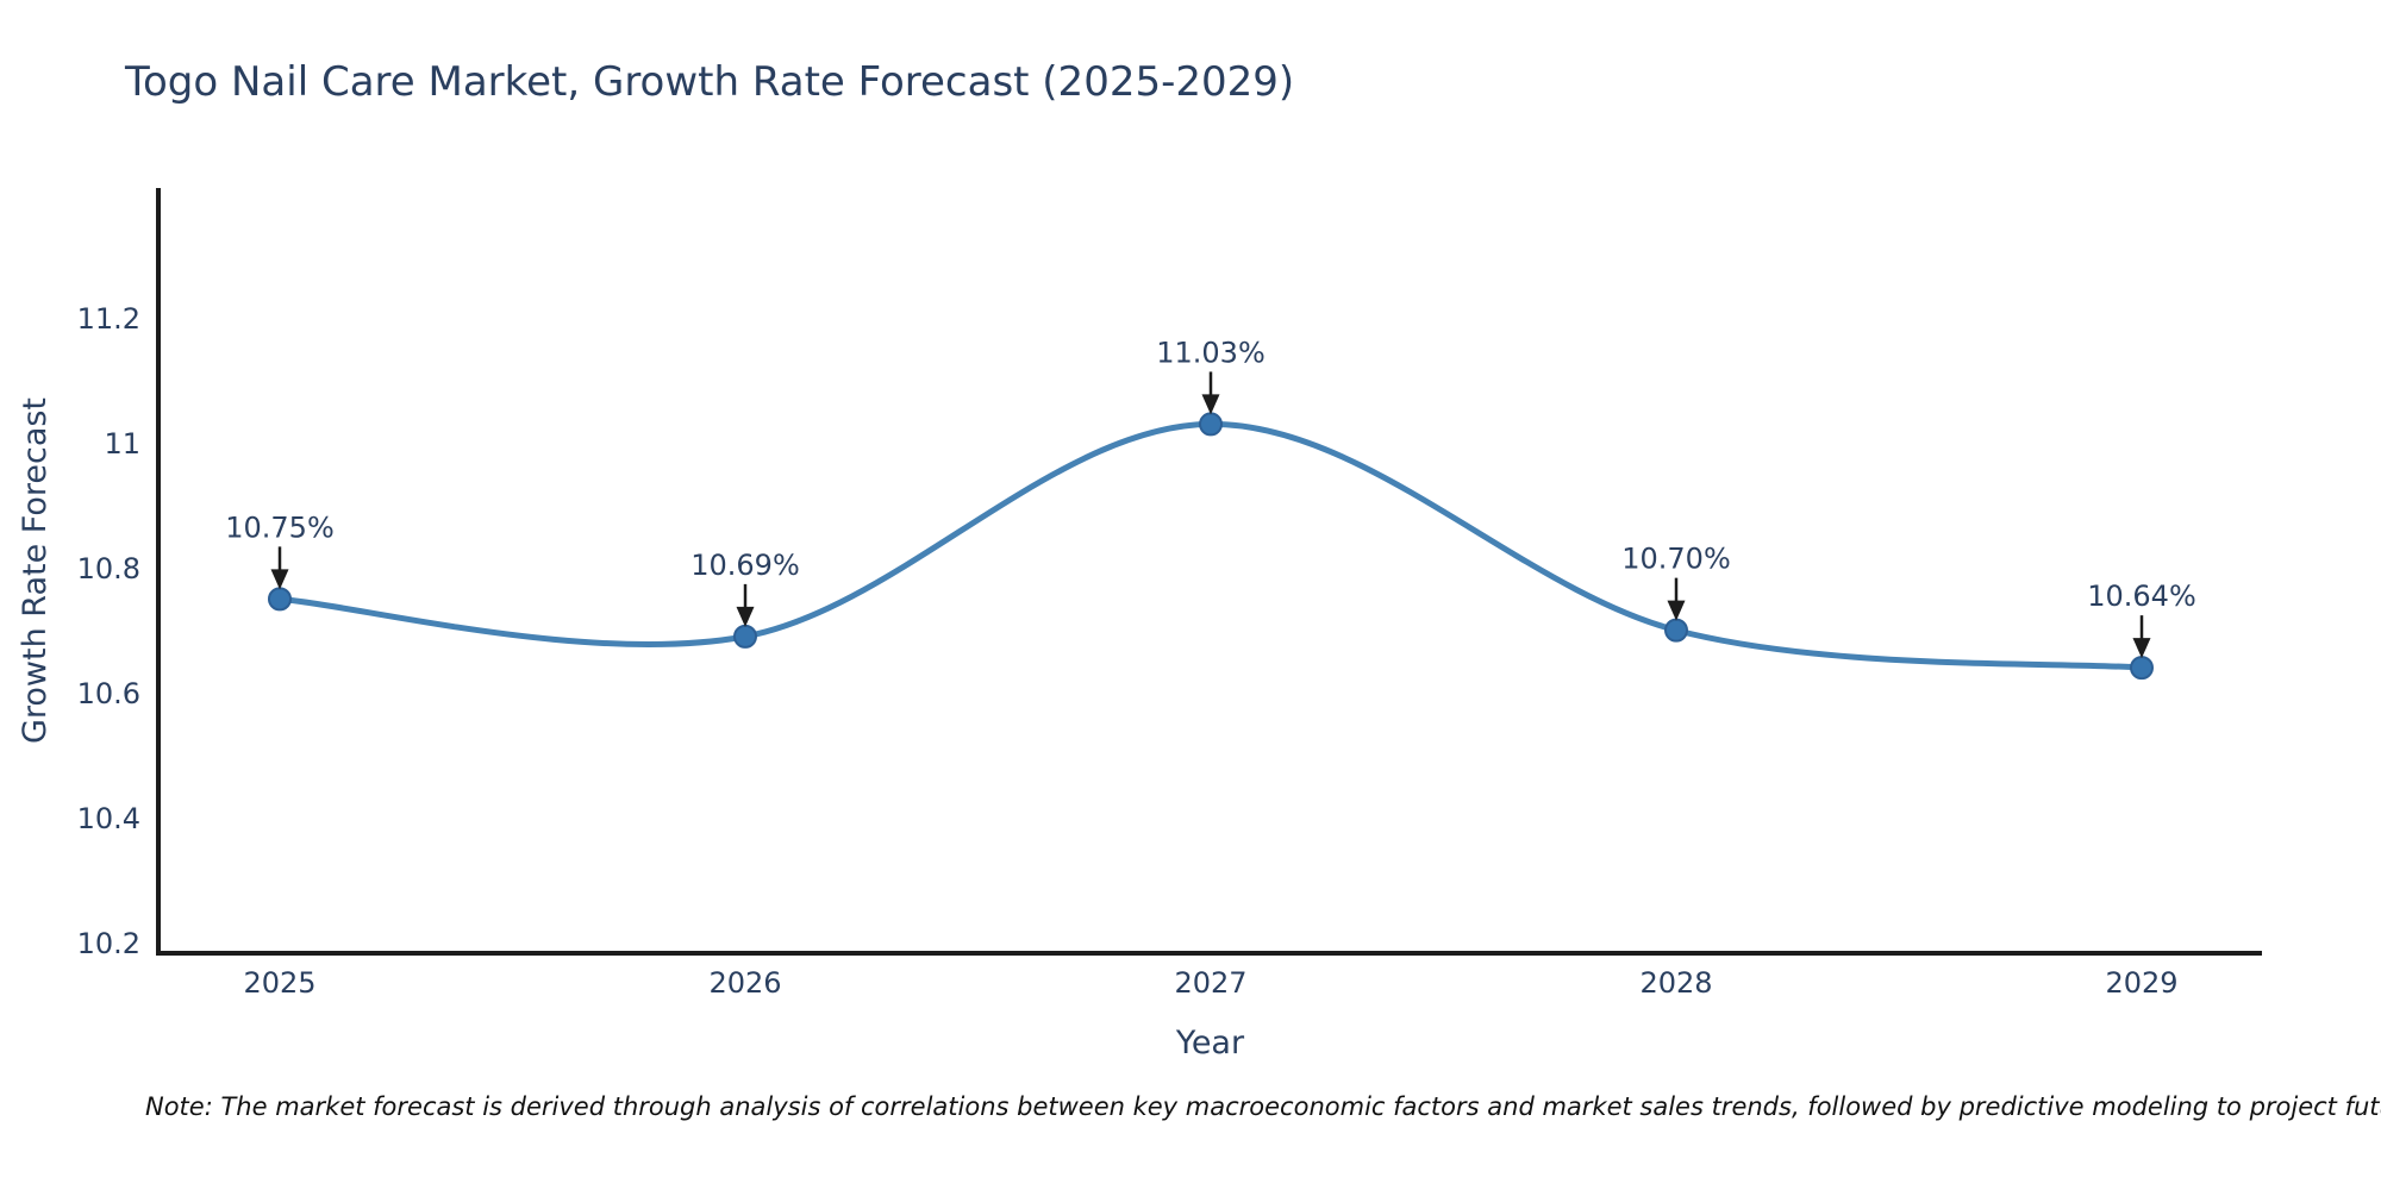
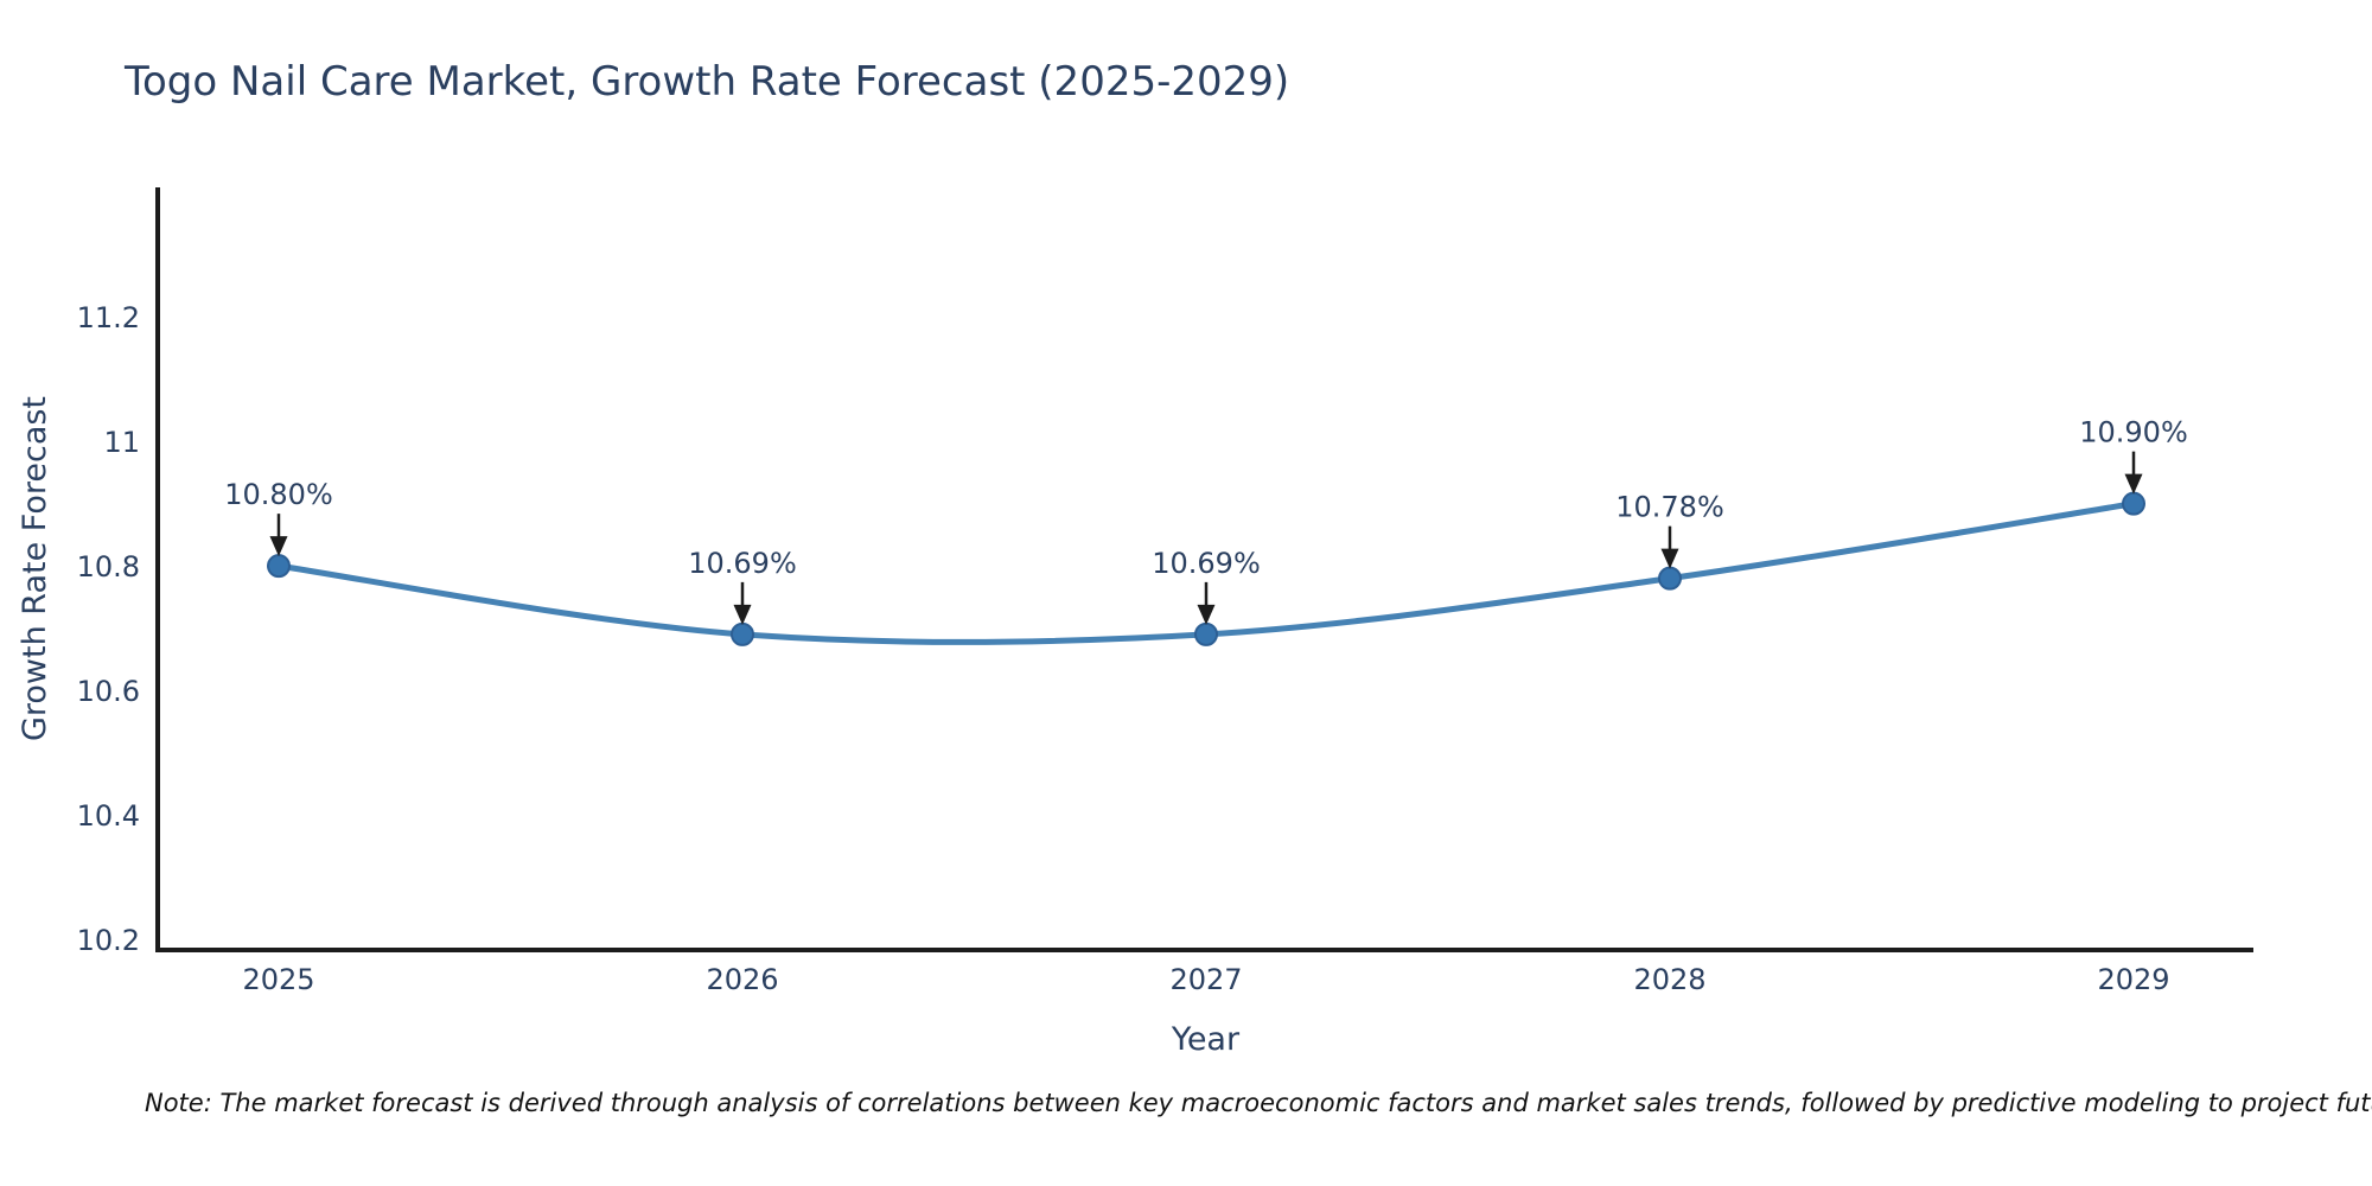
2025: 10.75% -> 10.80%
2027: 11.03% -> 10.69%
2028: 10.70% -> 10.78%
2029: 10.64% -> 10.90%
